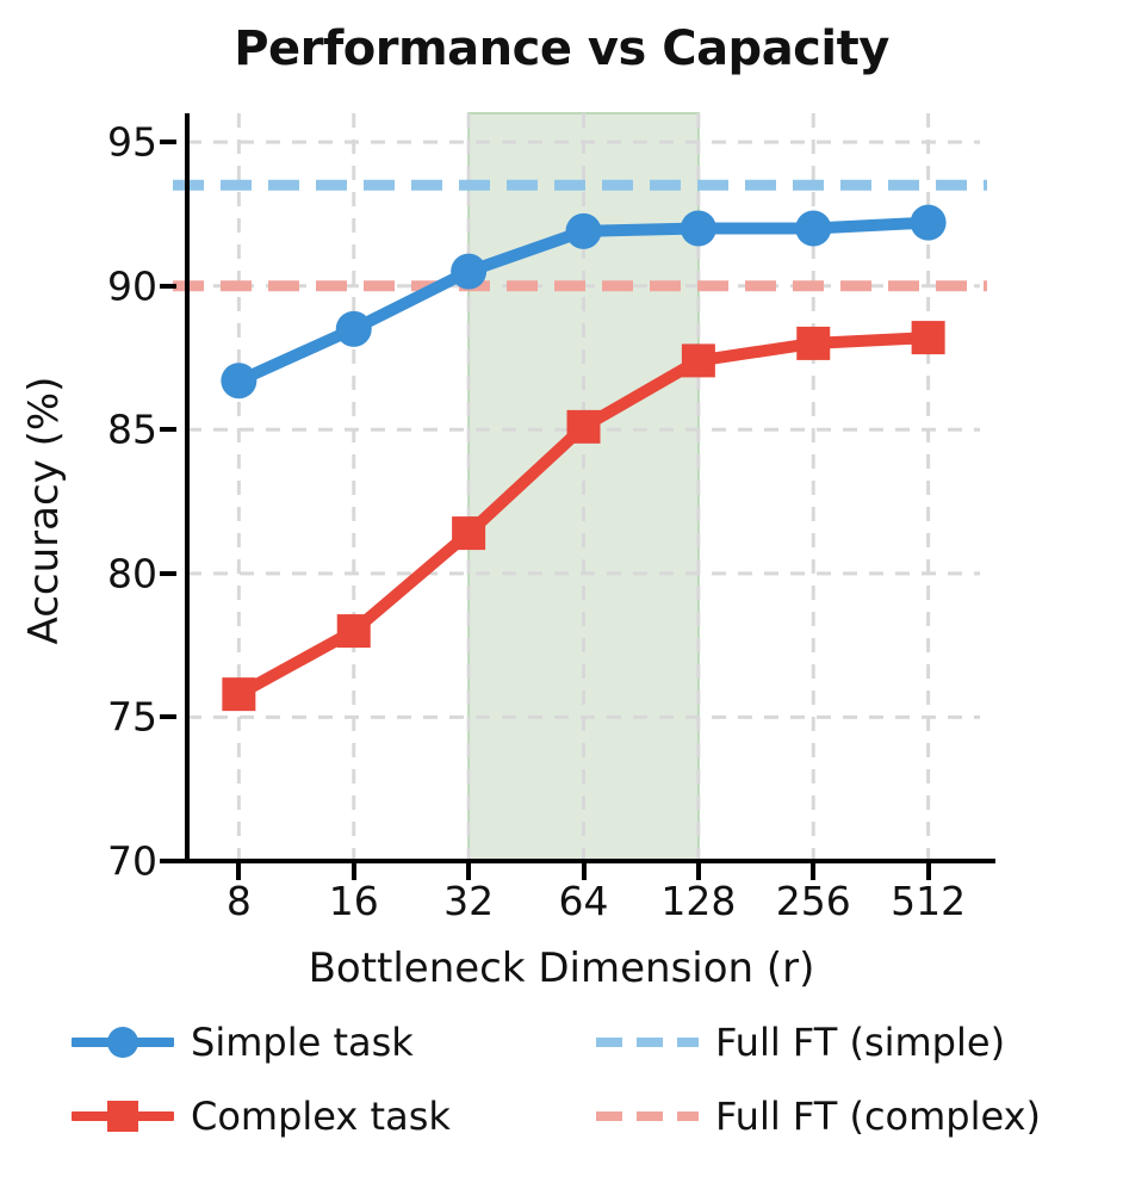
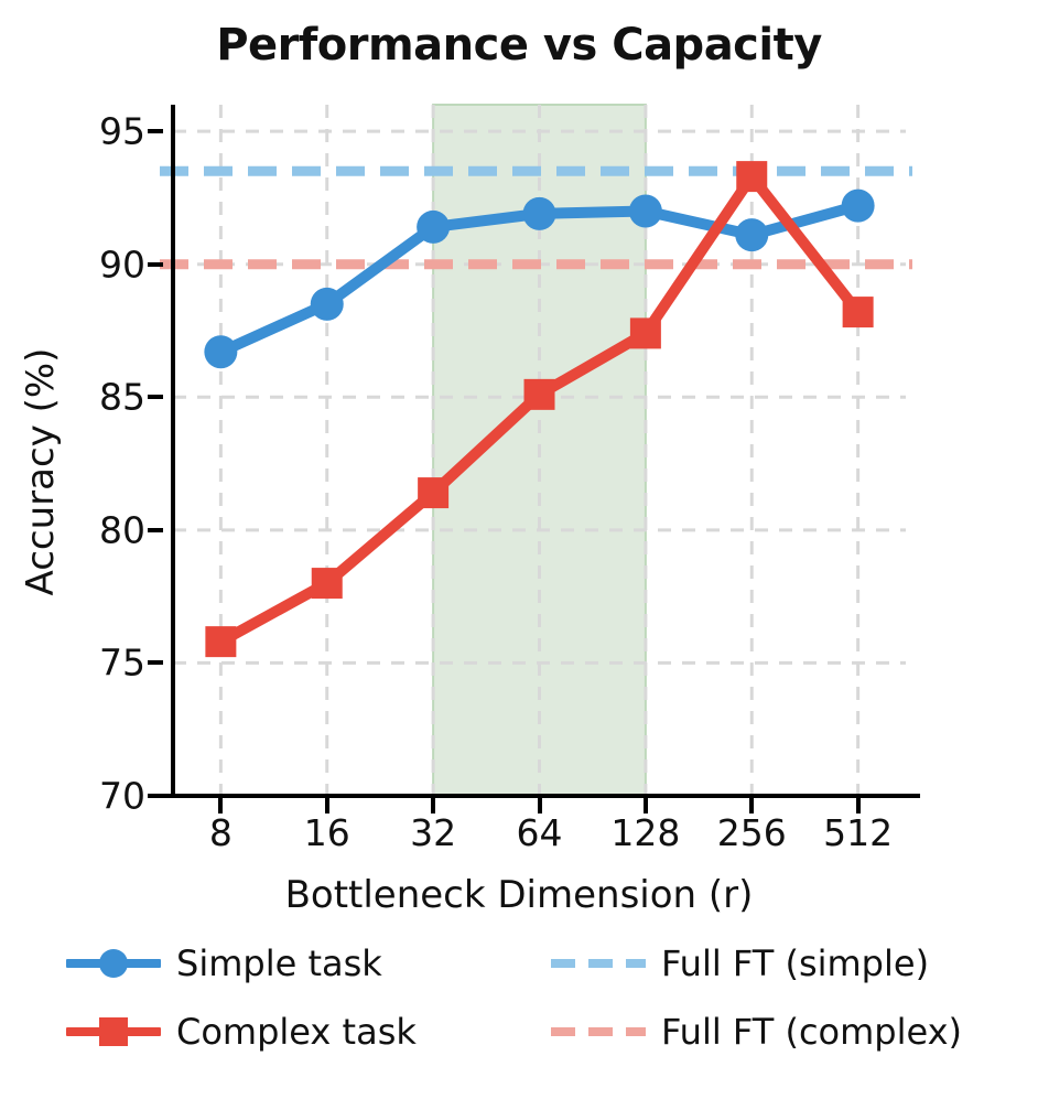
Simple task/32: 90.5 -> 91.4
Simple task/256: 92.0 -> 91.1
Complex task/256: 88.0 -> 93.3
